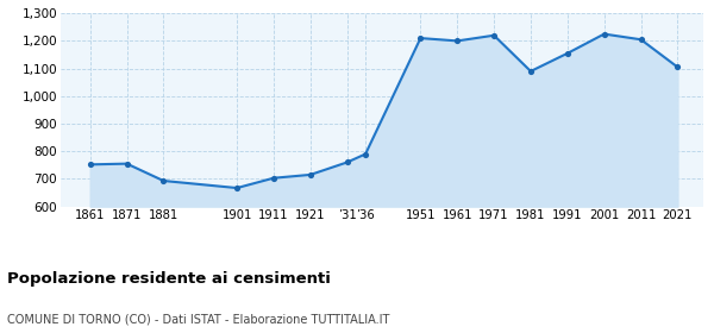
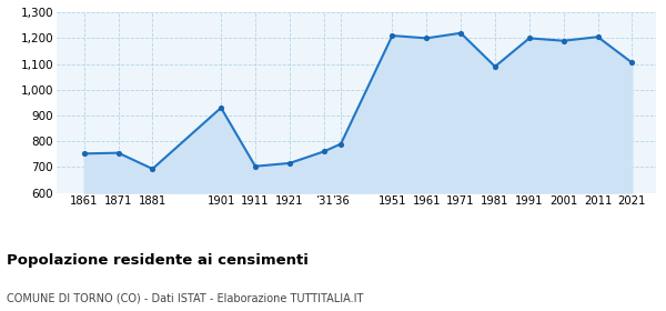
1901: 667 -> 930
1991: 1,155 -> 1,200
2001: 1,225 -> 1,190
